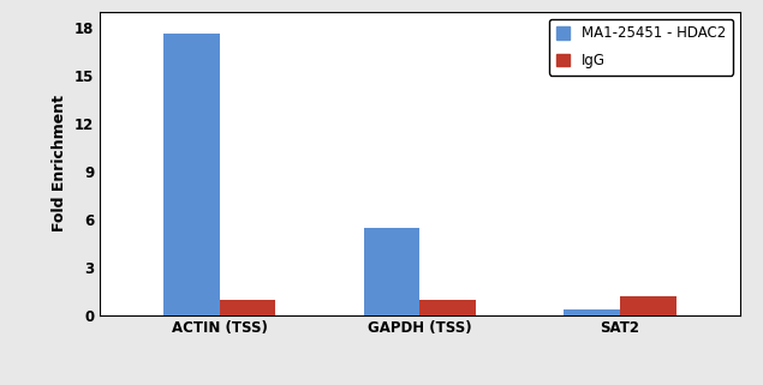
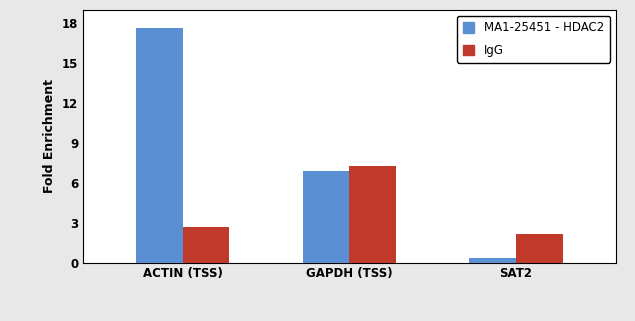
IgG/ACTIN (TSS): 1.0 -> 2.7
MA1-25451 - HDAC2/GAPDH (TSS): 5.5 -> 6.9
IgG/GAPDH (TSS): 1.0 -> 7.3
IgG/SAT2: 1.2 -> 2.2
